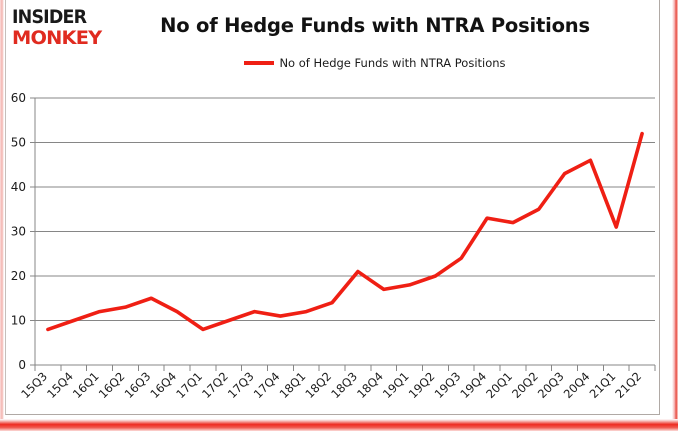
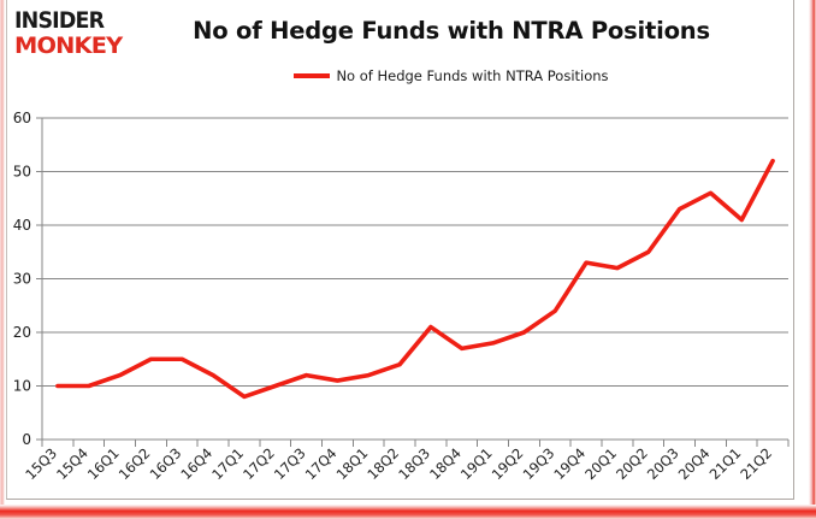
15Q3: 8 -> 10
16Q2: 13 -> 15
21Q1: 31 -> 41
